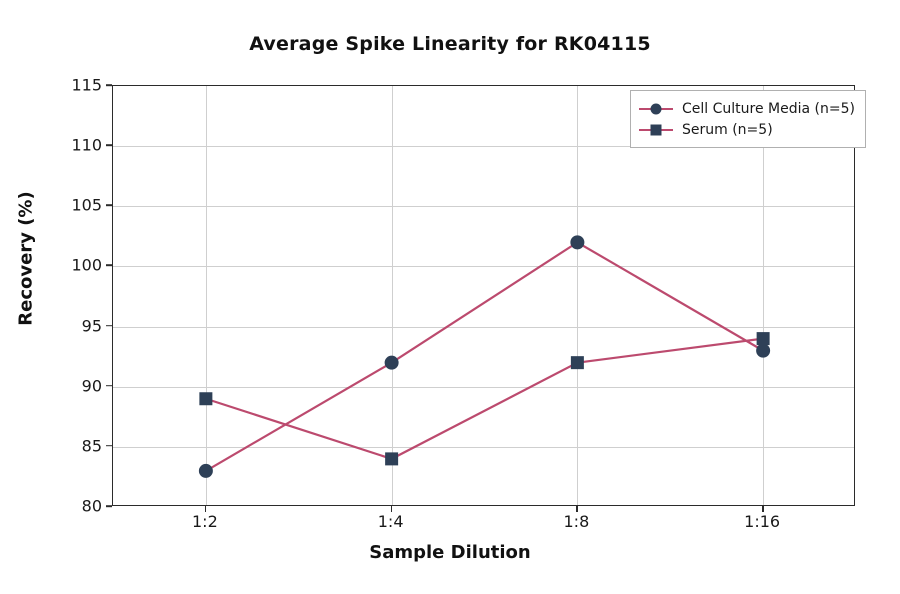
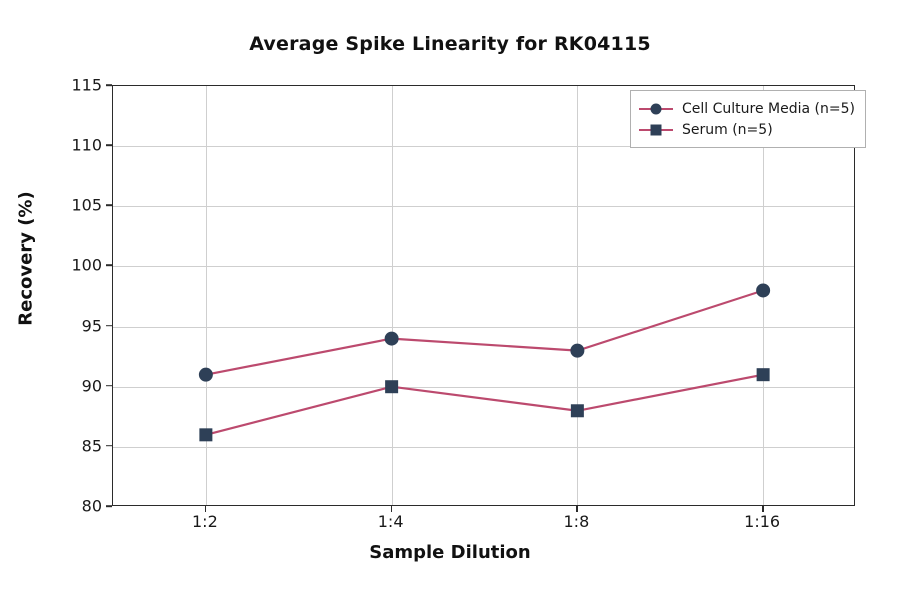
Cell Culture Media (n=5)/1:2: 83 -> 91
Serum (n=5)/1:2: 89 -> 86
Cell Culture Media (n=5)/1:4: 92 -> 94
Serum (n=5)/1:4: 84 -> 90
Cell Culture Media (n=5)/1:8: 102 -> 93
Serum (n=5)/1:8: 92 -> 88
Cell Culture Media (n=5)/1:16: 93 -> 98
Serum (n=5)/1:16: 94 -> 91
